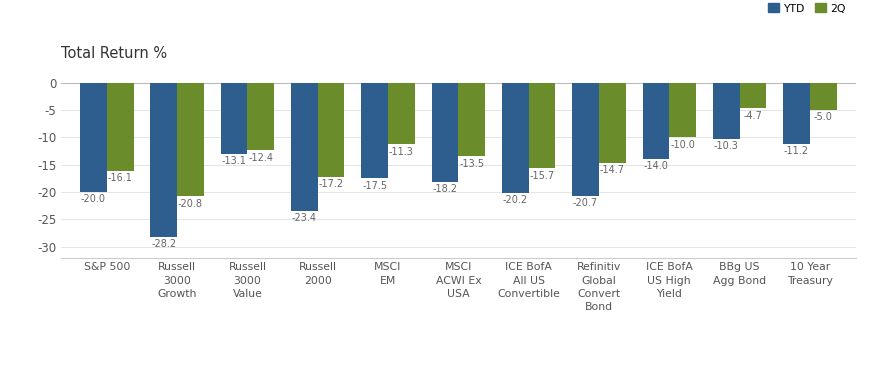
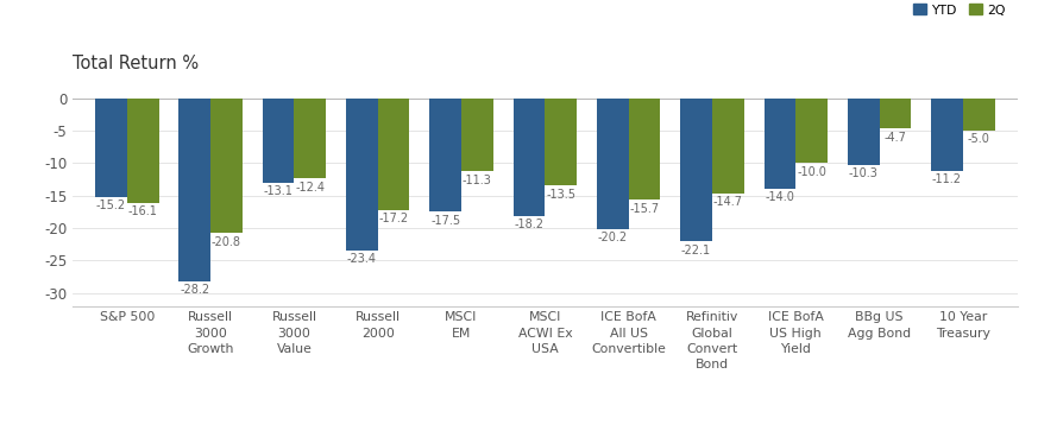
YTD/S&P 500: -20.0 -> -15.2
YTD/Refinitiv Global Convert Bond: -20.7 -> -22.1
